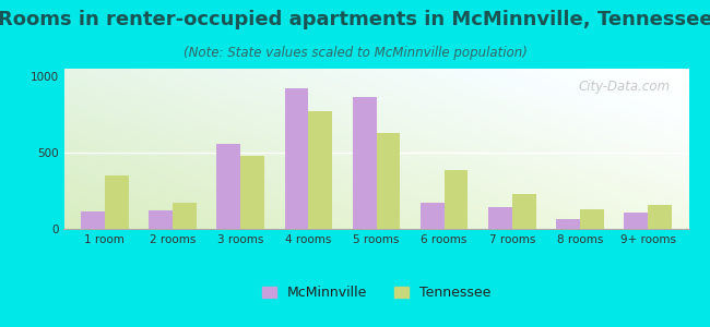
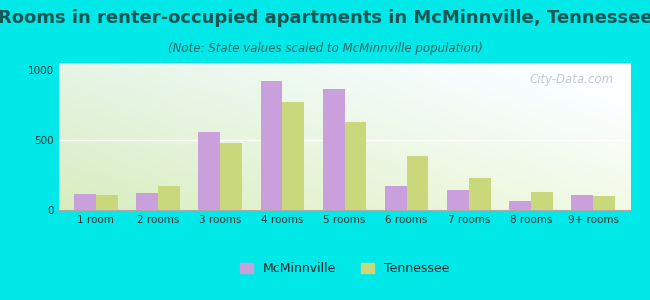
Tennessee/1 room: 350 -> 110
Tennessee/9+ rooms: 160 -> 100
